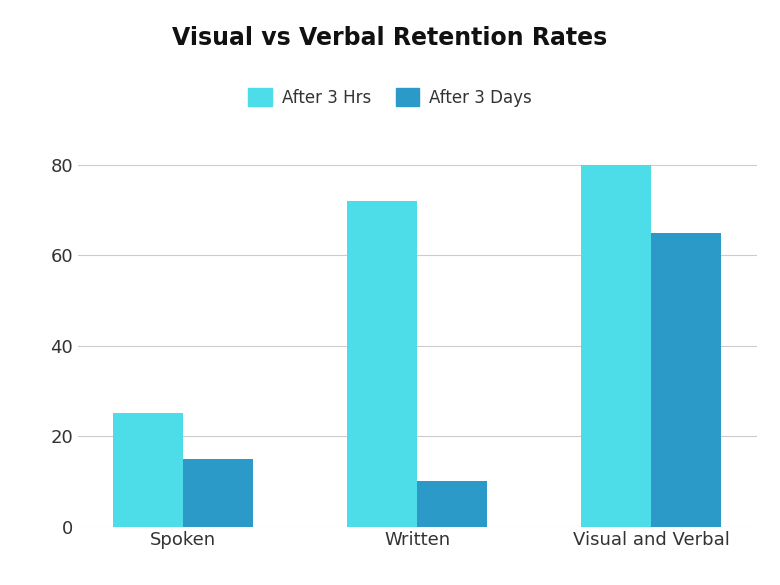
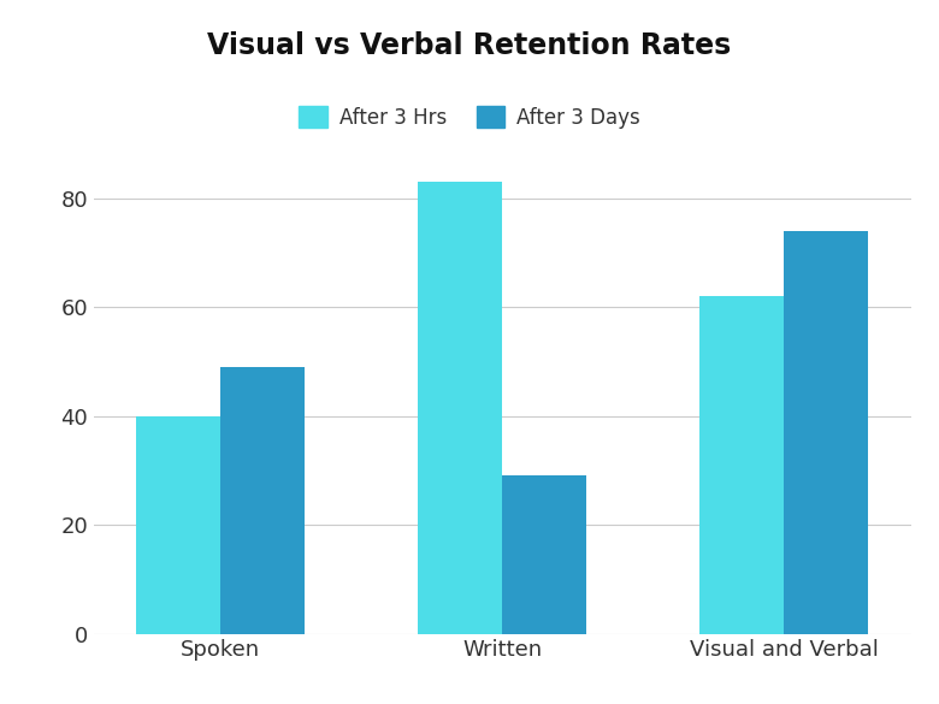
After 3 Hrs/Spoken: 25 -> 40
After 3 Days/Spoken: 15 -> 49
After 3 Hrs/Written: 72 -> 83
After 3 Days/Written: 10 -> 29
After 3 Hrs/Visual and Verbal: 80 -> 62
After 3 Days/Visual and Verbal: 65 -> 74
